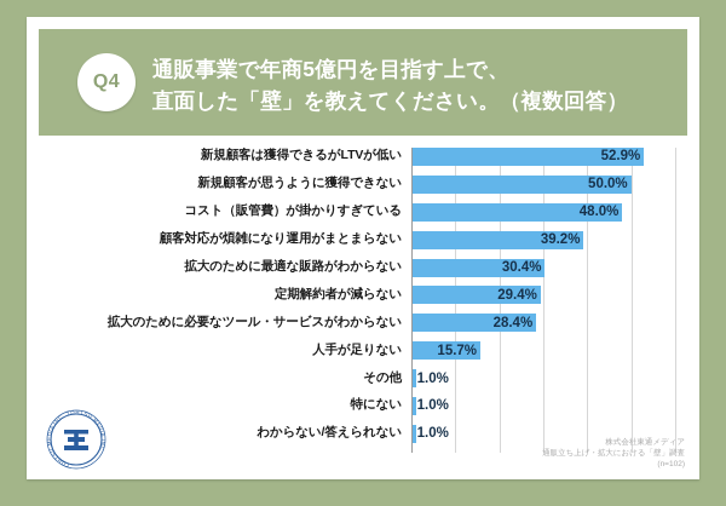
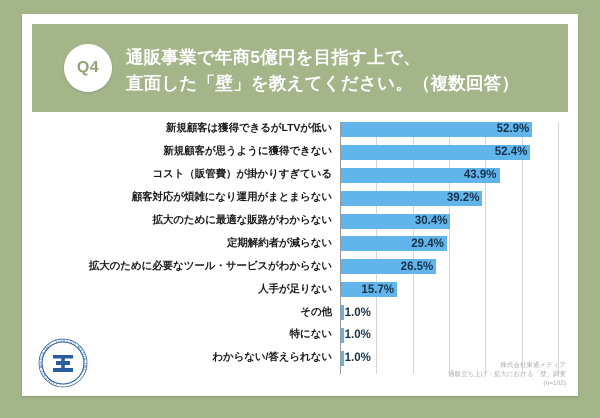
新規顧客が思うように獲得できない: 50.0% -> 52.4%
コスト（販管費）が掛かりすぎている: 48.0% -> 43.9%
拡大のために必要なツール・サービスがわからない: 28.4% -> 26.5%
